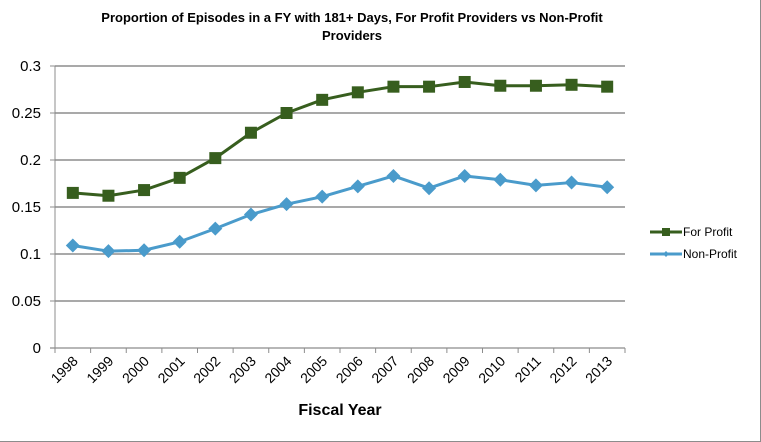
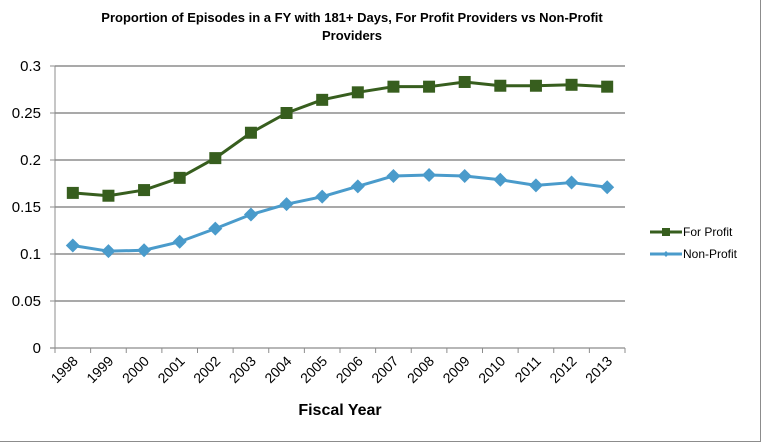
Non-Profit/2008: 0.17 -> 0.18
